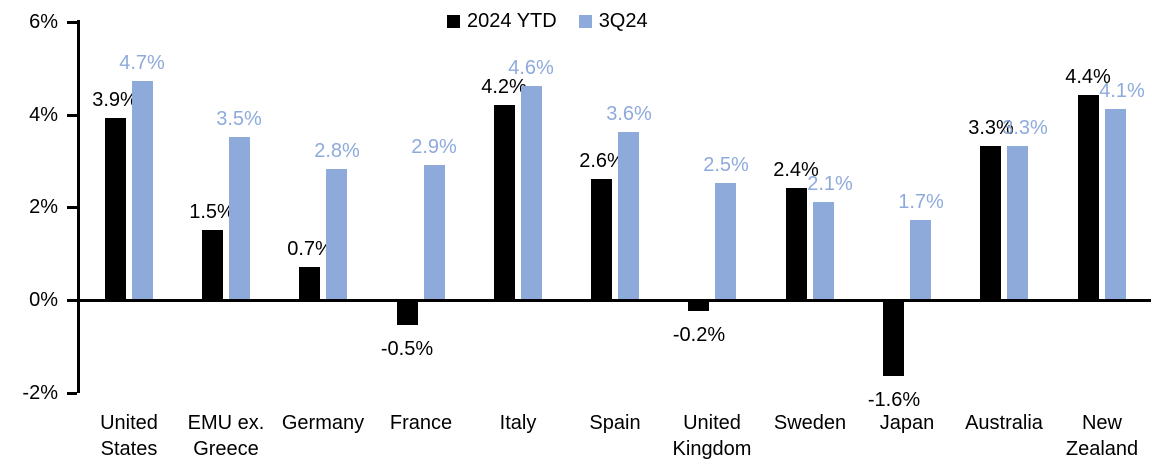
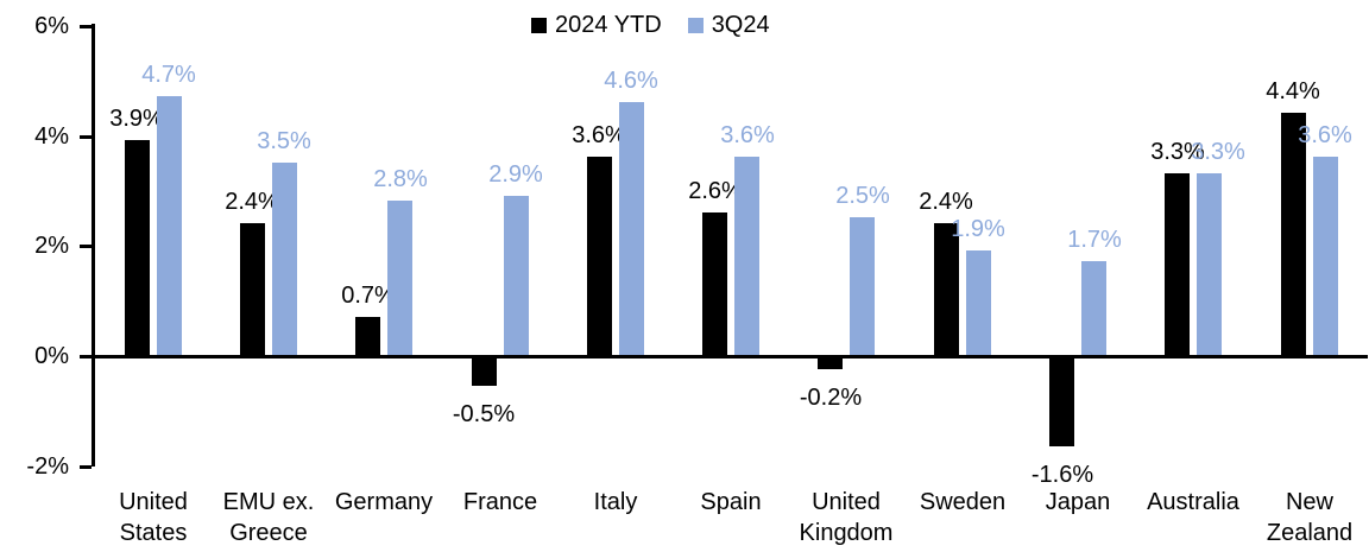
2024 YTD/EMU ex. Greece: 1.5% -> 2.4%
2024 YTD/Italy: 4.2% -> 3.6%
3Q24/Sweden: 2.1% -> 1.9%
3Q24/New Zealand: 4.1% -> 3.6%
